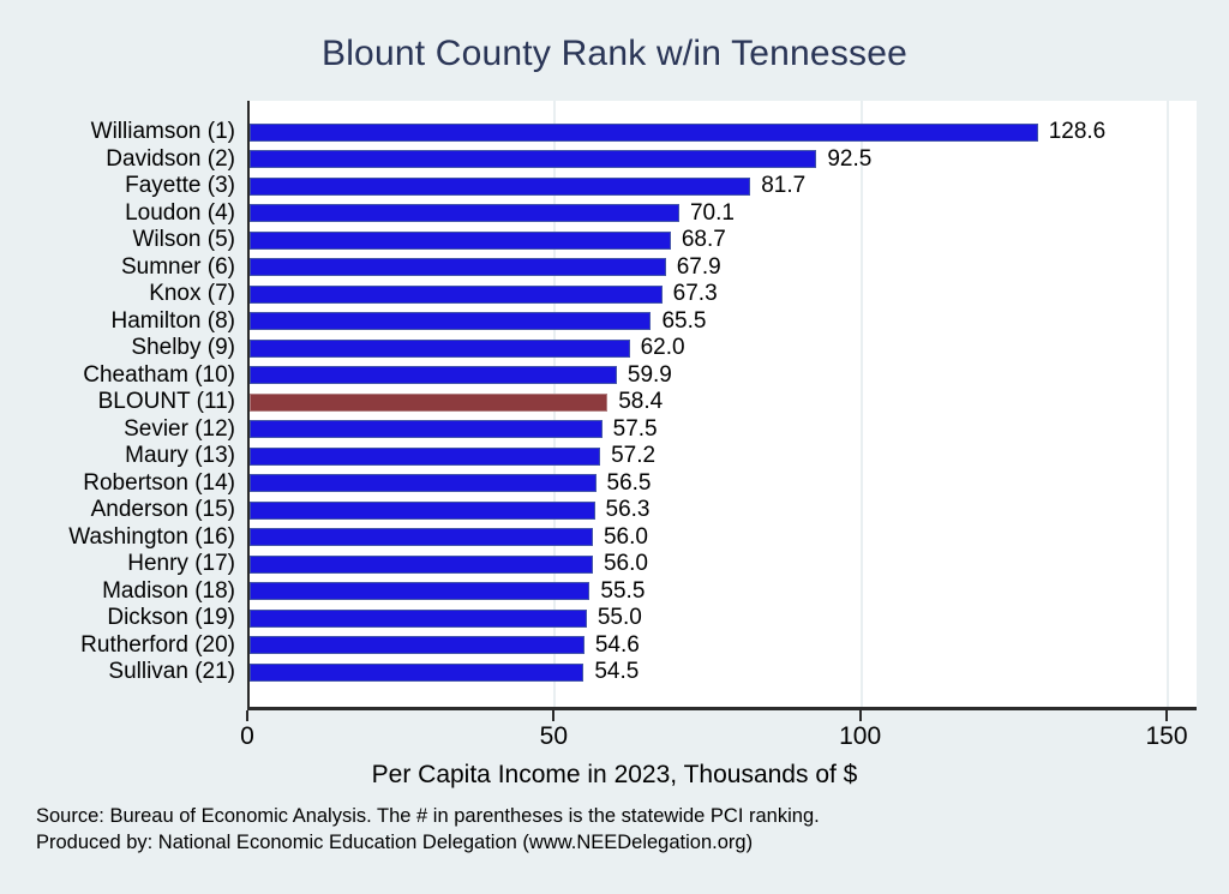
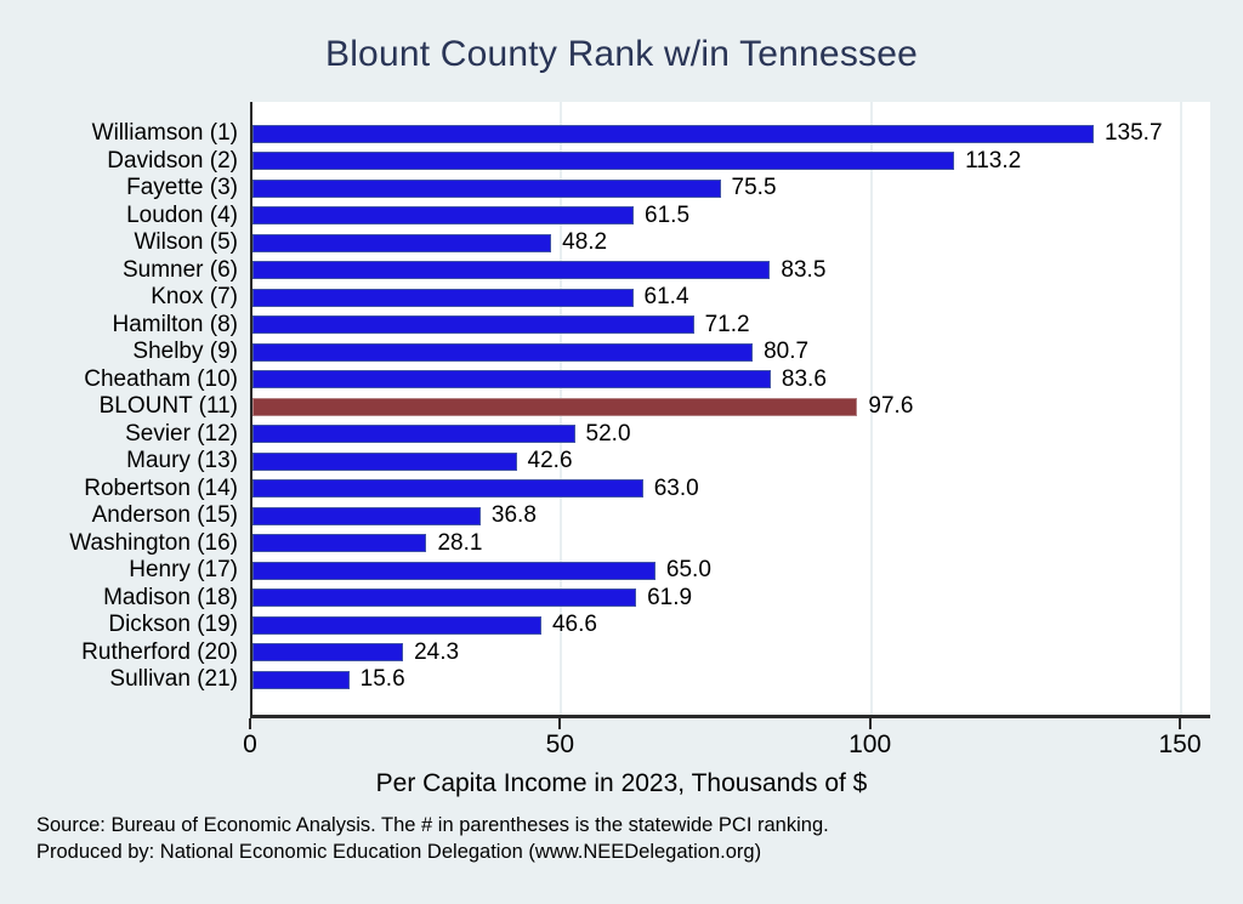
Williamson (1): 128.6 -> 135.7
Davidson (2): 92.5 -> 113.2
Fayette (3): 81.7 -> 75.5
Loudon (4): 70.1 -> 61.5
Wilson (5): 68.7 -> 48.2
Sumner (6): 67.9 -> 83.5
Knox (7): 67.3 -> 61.4
Hamilton (8): 65.5 -> 71.2
Shelby (9): 62.0 -> 80.7
Cheatham (10): 59.9 -> 83.6
BLOUNT (11): 58.4 -> 97.6
Sevier (12): 57.5 -> 52.0
Maury (13): 57.2 -> 42.6
Robertson (14): 56.5 -> 63.0
Anderson (15): 56.3 -> 36.8
Washington (16): 56.0 -> 28.1
Henry (17): 56.0 -> 65.0
Madison (18): 55.5 -> 61.9
Dickson (19): 55.0 -> 46.6
Rutherford (20): 54.6 -> 24.3
Sullivan (21): 54.5 -> 15.6
